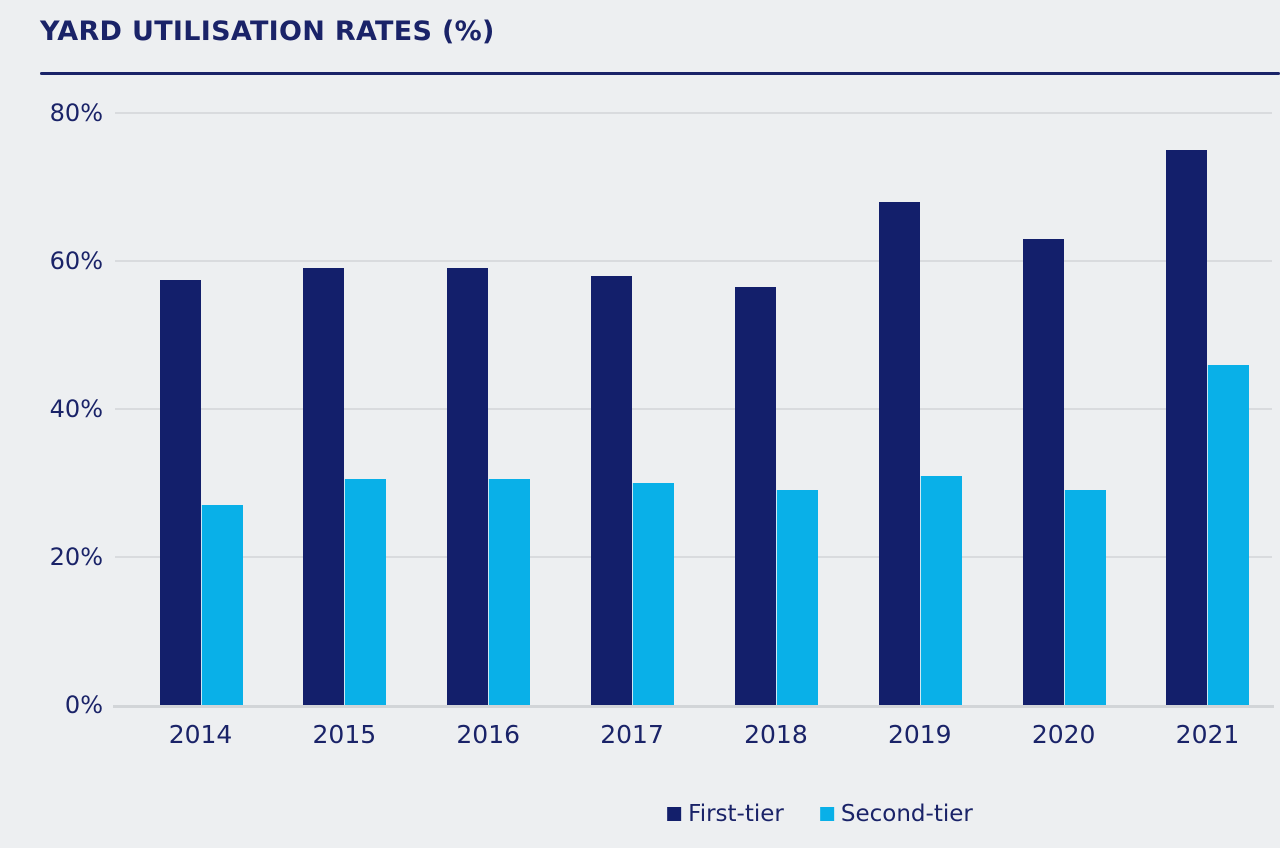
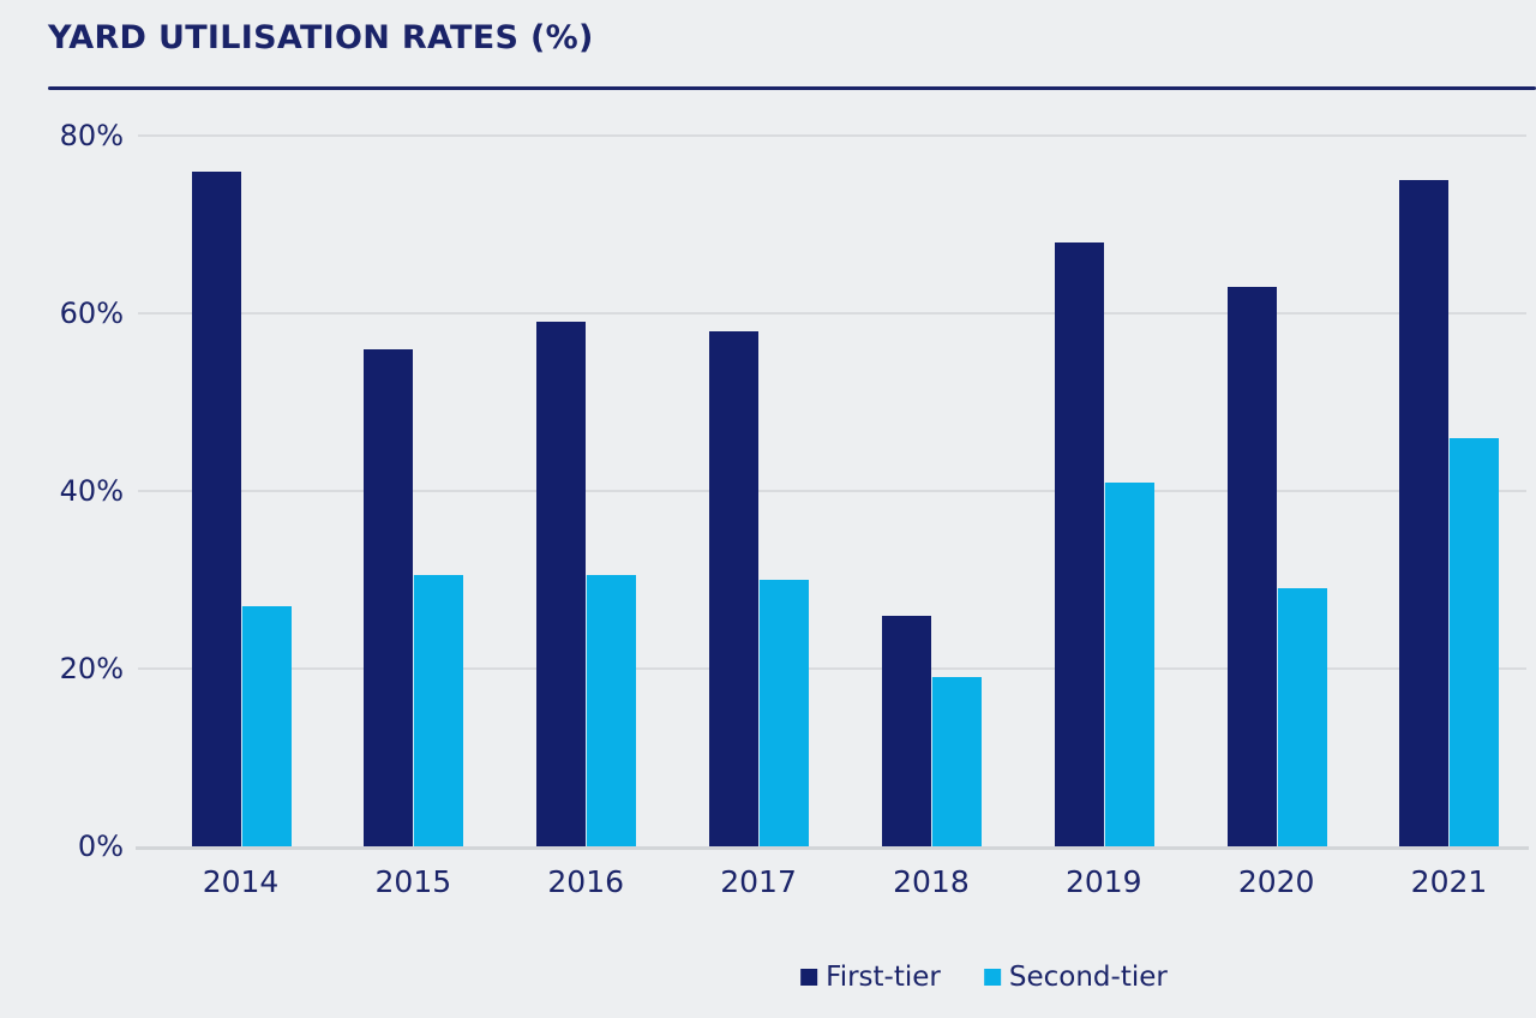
First-tier/2014: 58% -> 76%
First-tier/2015: 59% -> 56%
First-tier/2018: 56% -> 26%
Second-tier/2018: 29% -> 19%
Second-tier/2019: 31% -> 41%
